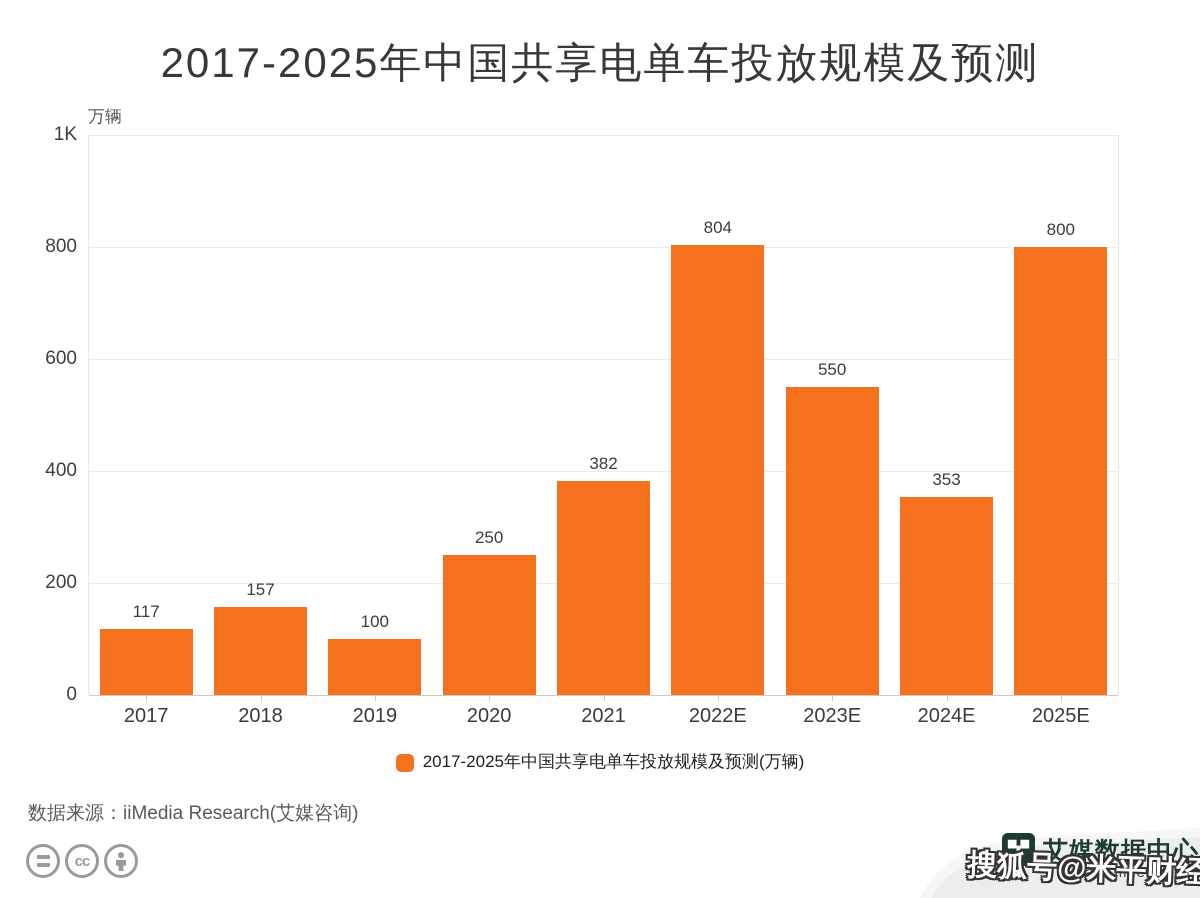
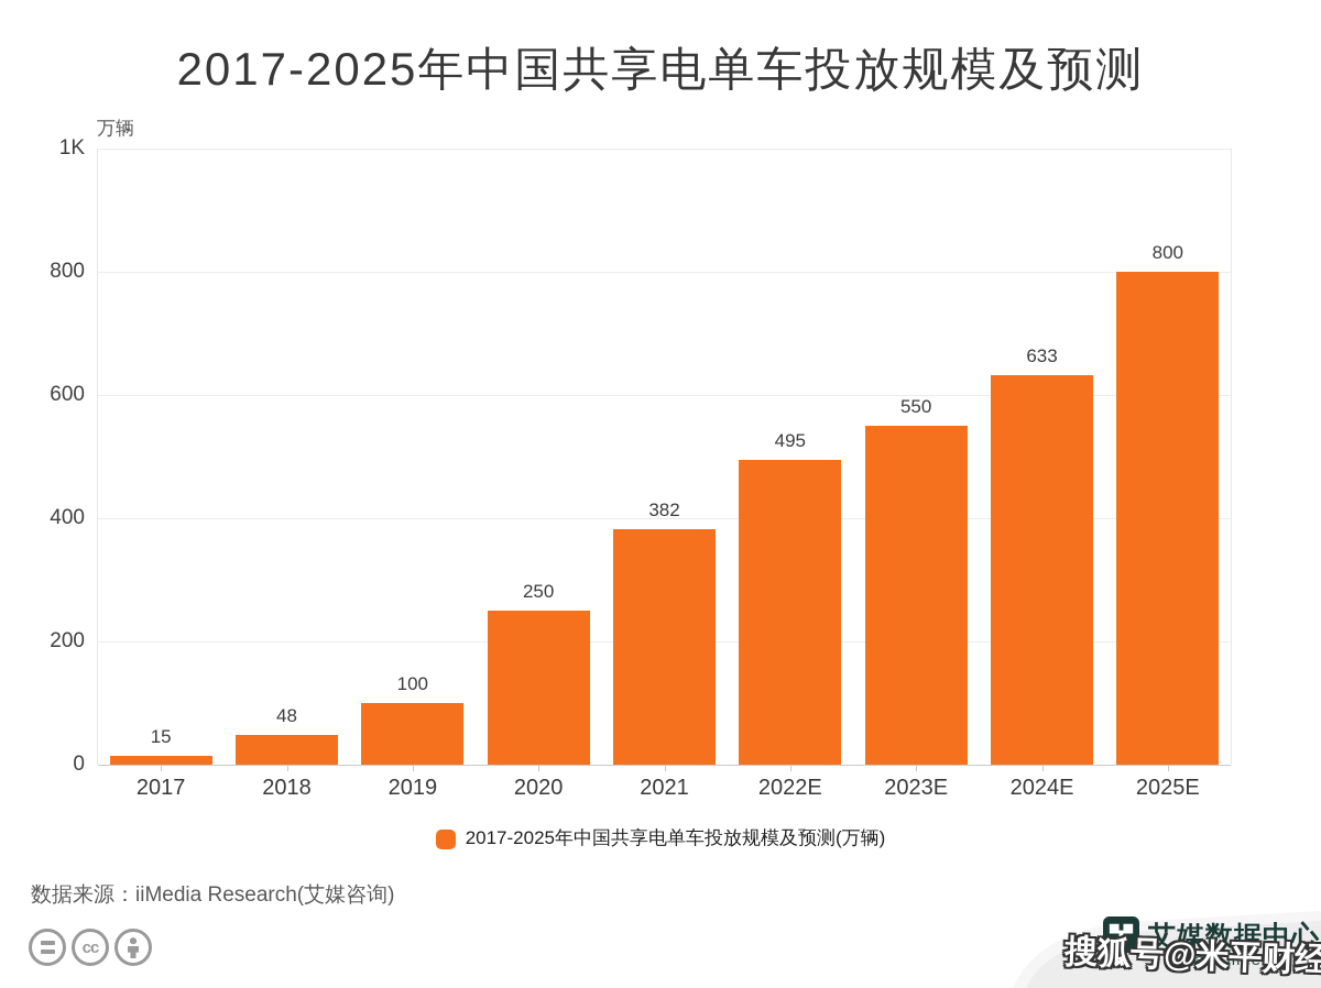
2017: 117 -> 15
2018: 157 -> 48
2022E: 804 -> 495
2024E: 353 -> 633
